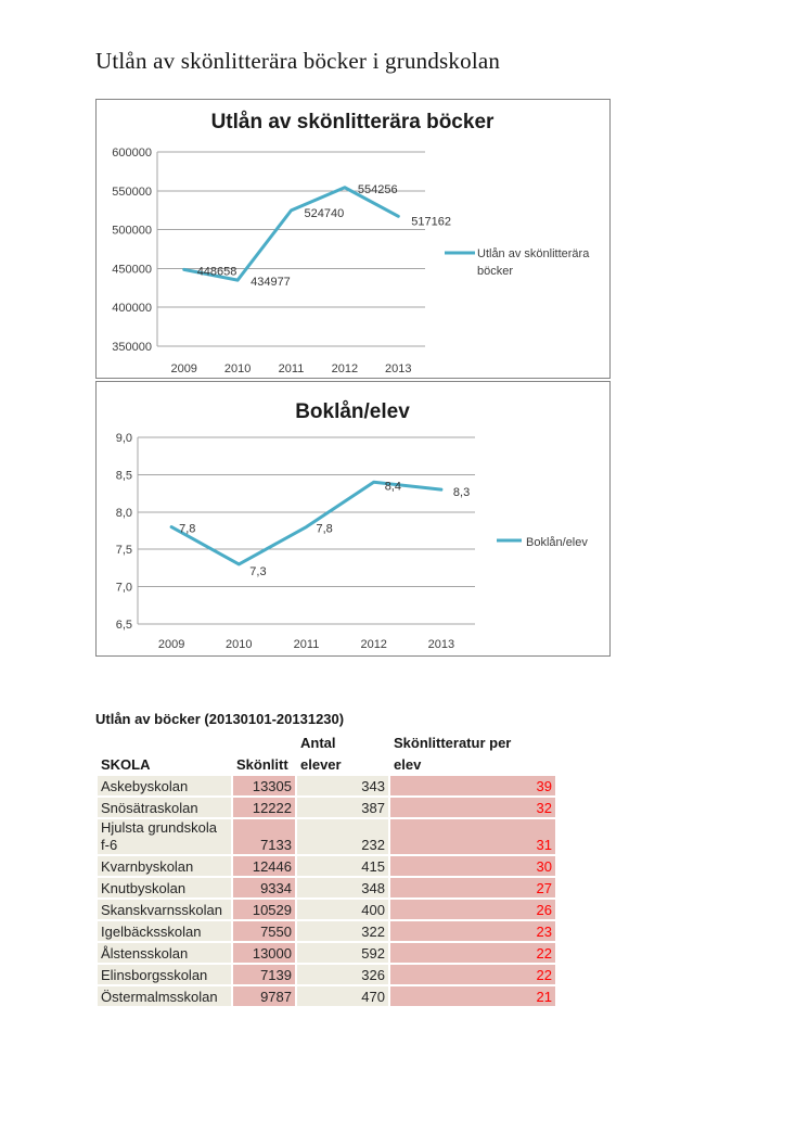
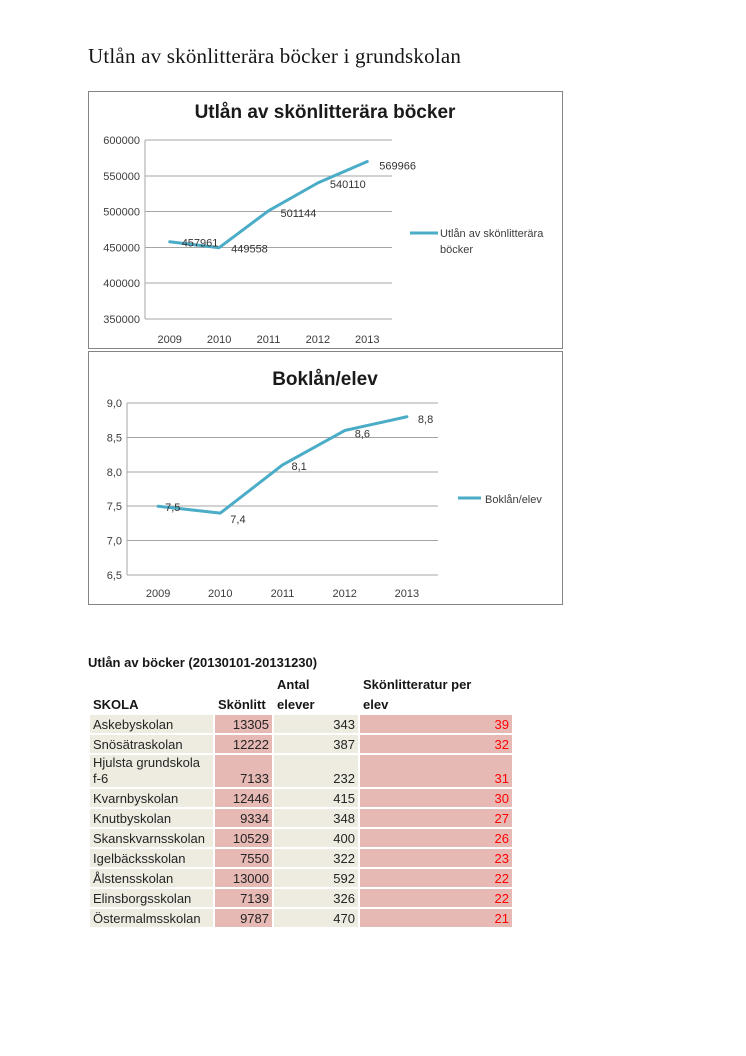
Utlån av skönlitterära böcker/2009: 448658 -> 457961
Utlån av skönlitterära böcker/2010: 434977 -> 449558
Utlån av skönlitterära böcker/2011: 524740 -> 501144
Utlån av skönlitterära böcker/2012: 554256 -> 540110
Utlån av skönlitterära böcker/2013: 517162 -> 569966
Boklån/elev/2009: 7,8 -> 7,5
Boklån/elev/2010: 7,3 -> 7,4
Boklån/elev/2011: 7,8 -> 8,1
Boklån/elev/2012: 8,4 -> 8,6
Boklån/elev/2013: 8,3 -> 8,8
